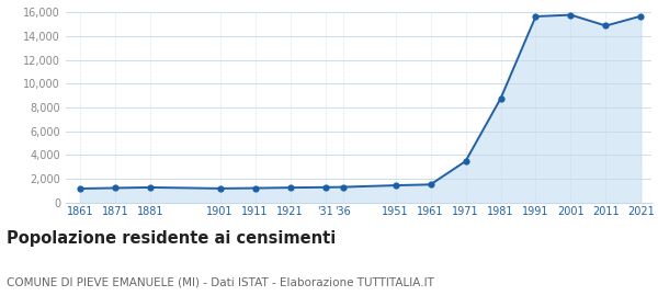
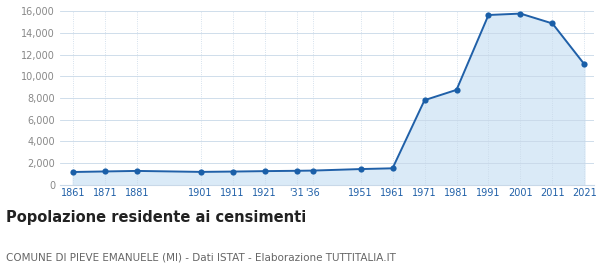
1971: 3,500 -> 7,800
2021: 15,700 -> 11,100
